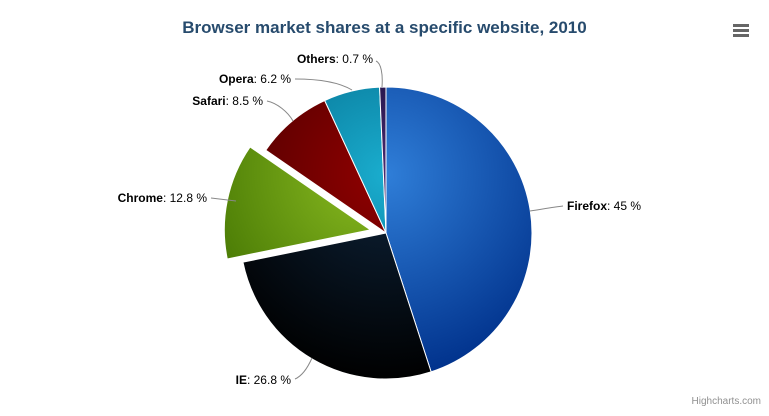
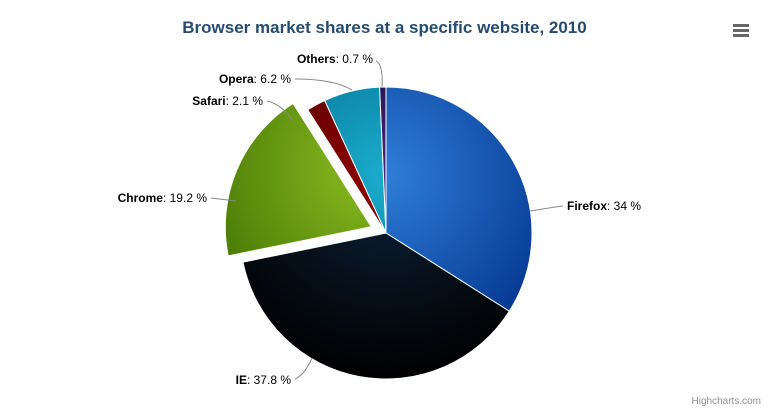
Firefox: 45 -> 34
IE: 26.8 -> 37.8
Chrome: 12.8 -> 19.2
Safari: 8.5 -> 2.1
